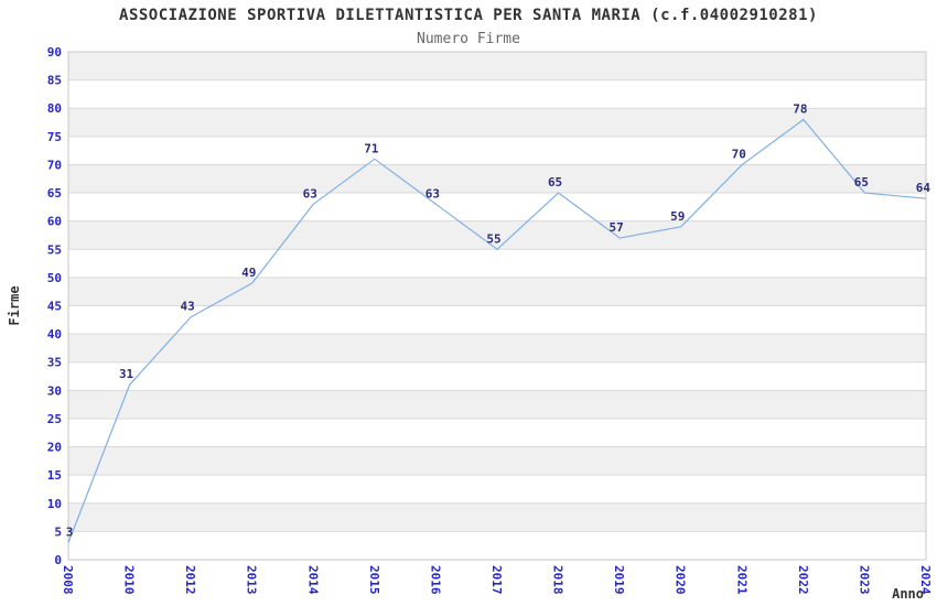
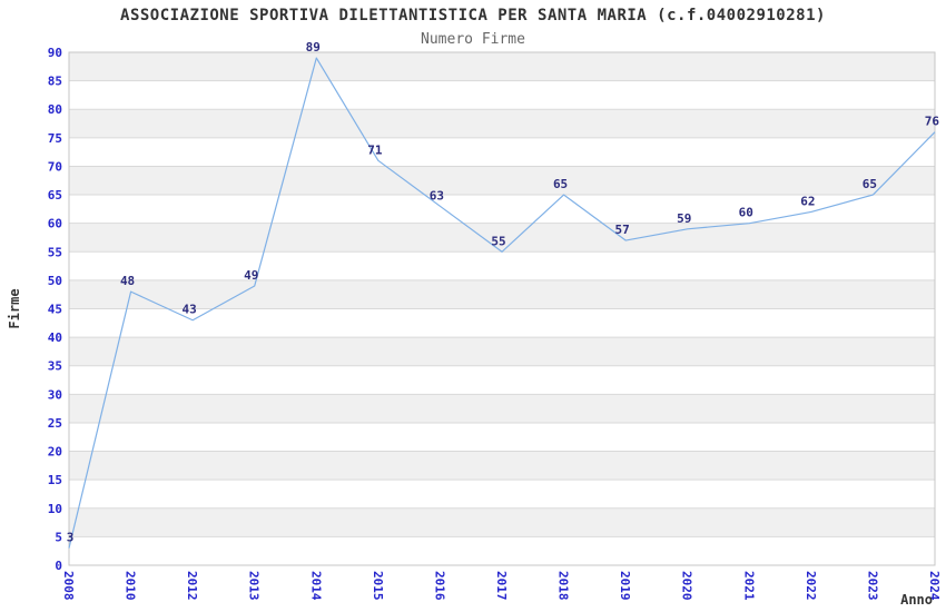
2010: 31 -> 48
2014: 63 -> 89
2021: 70 -> 60
2022: 78 -> 62
2024: 64 -> 76
